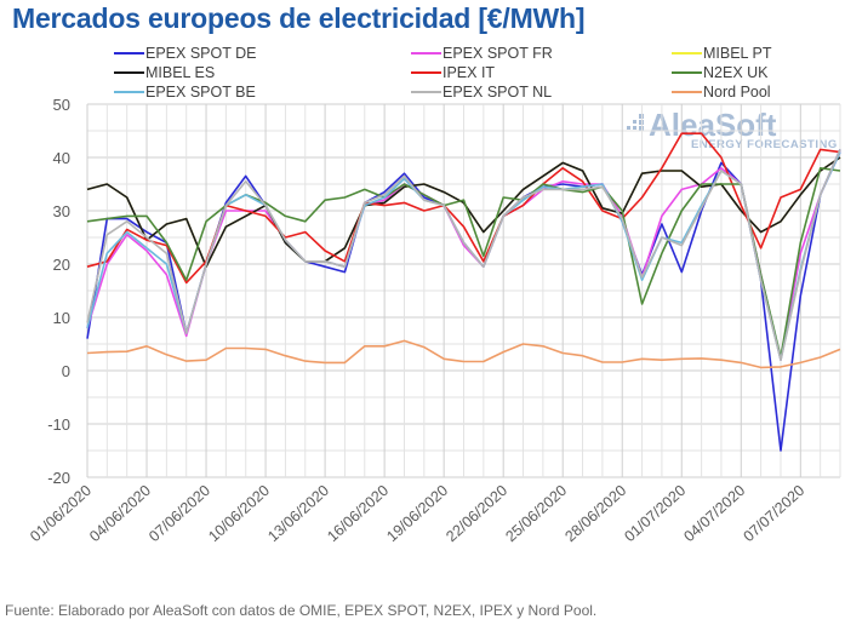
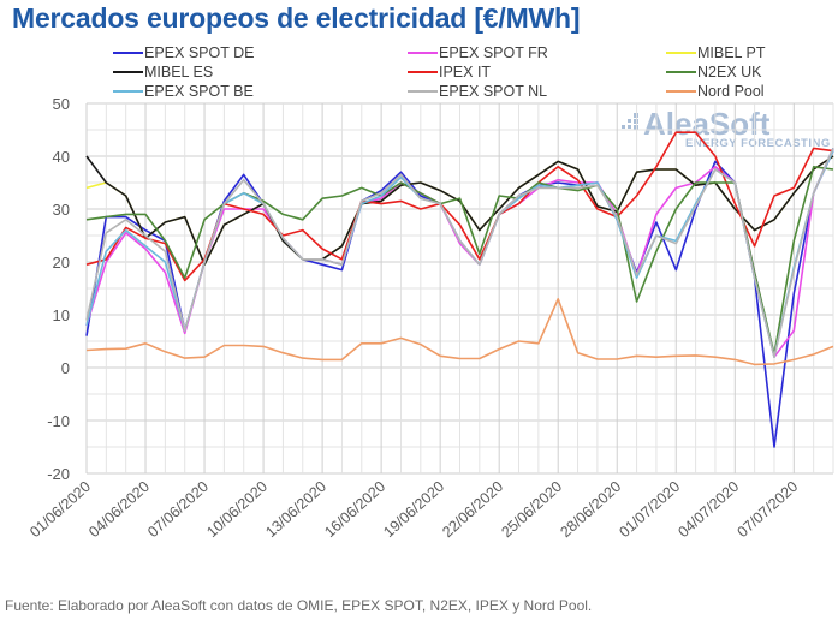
MIBEL ES/01/06/2020: 34 -> 40
Nord Pool/25/06/2020: 3 -> 13
EPEX SPOT FR/07/07/2020: 22 -> 7
